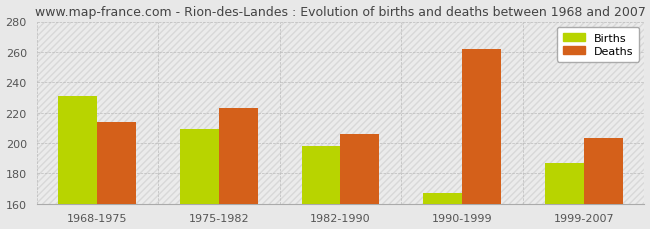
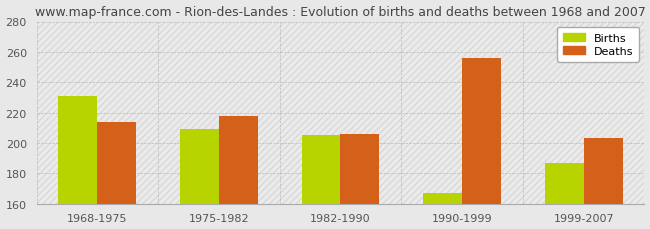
Deaths/1975-1982: 223 -> 218
Births/1982-1990: 198 -> 205
Deaths/1990-1999: 262 -> 256
